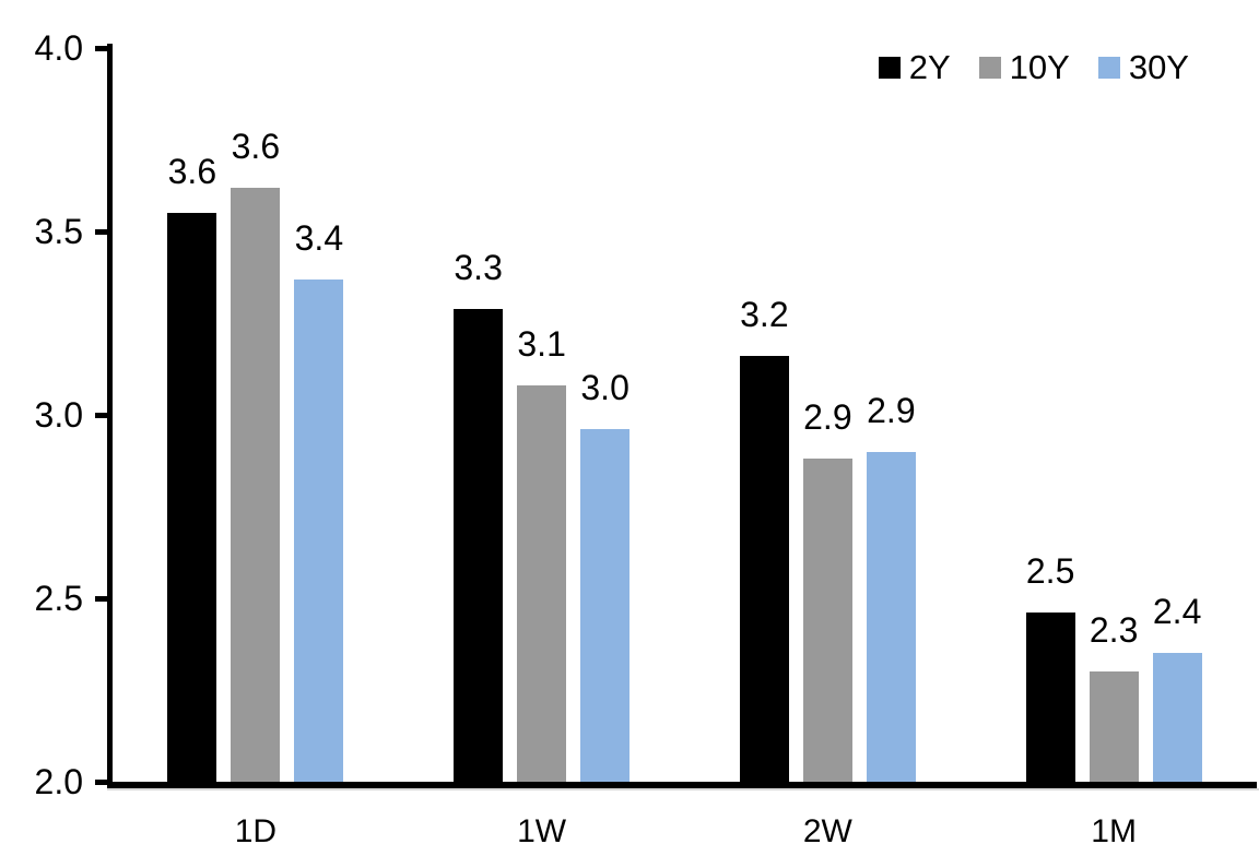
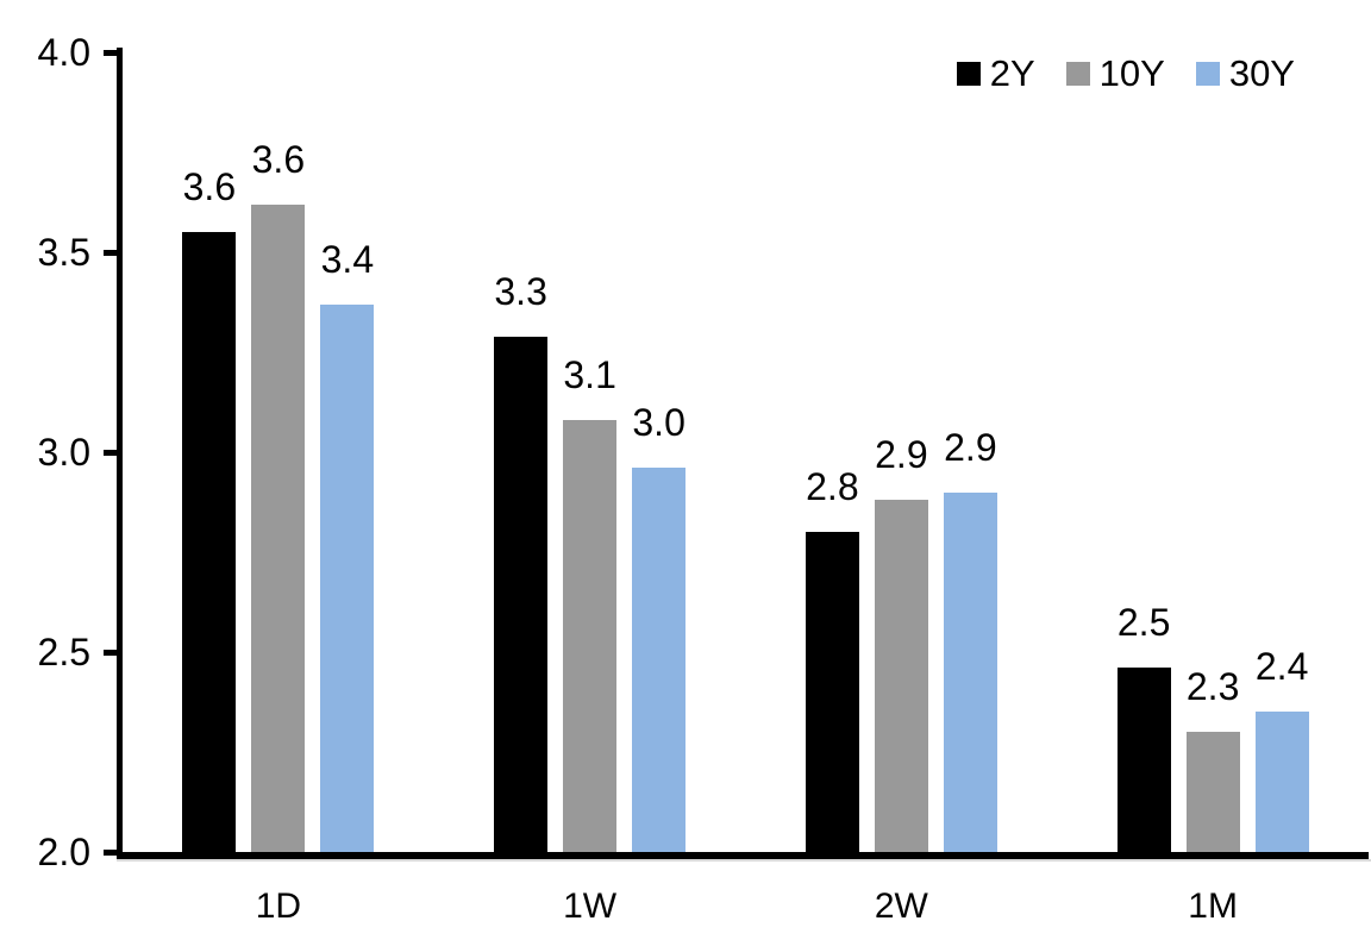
2Y/2W: 3.2 -> 2.8
